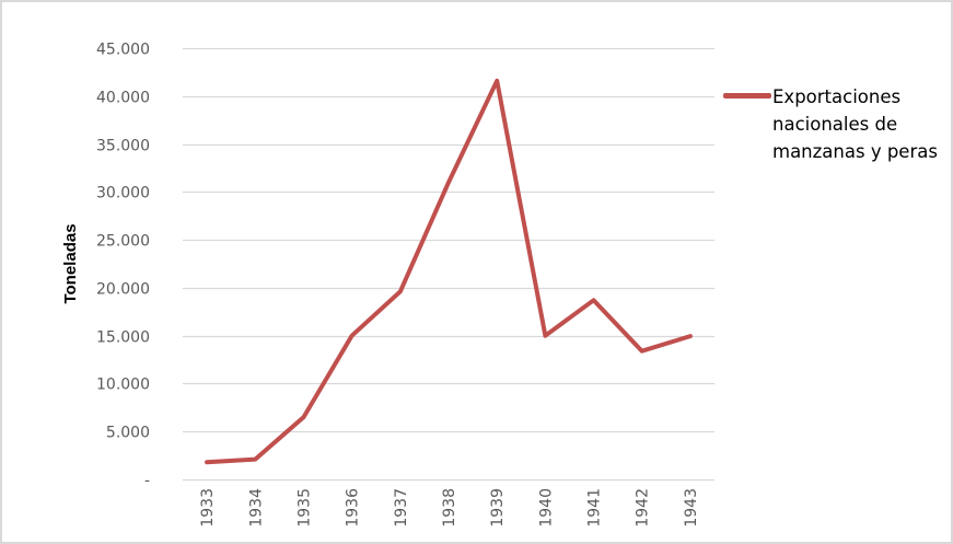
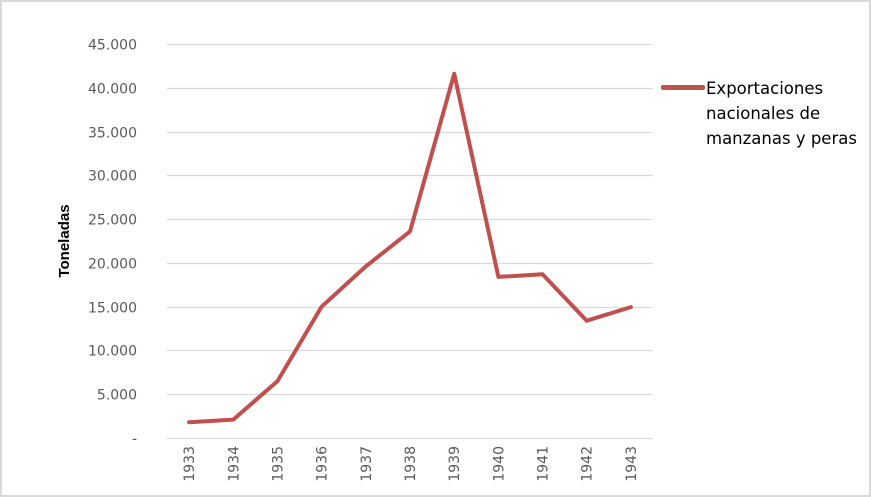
1938: 31000 -> 24000
1940: 15000 -> 18000
